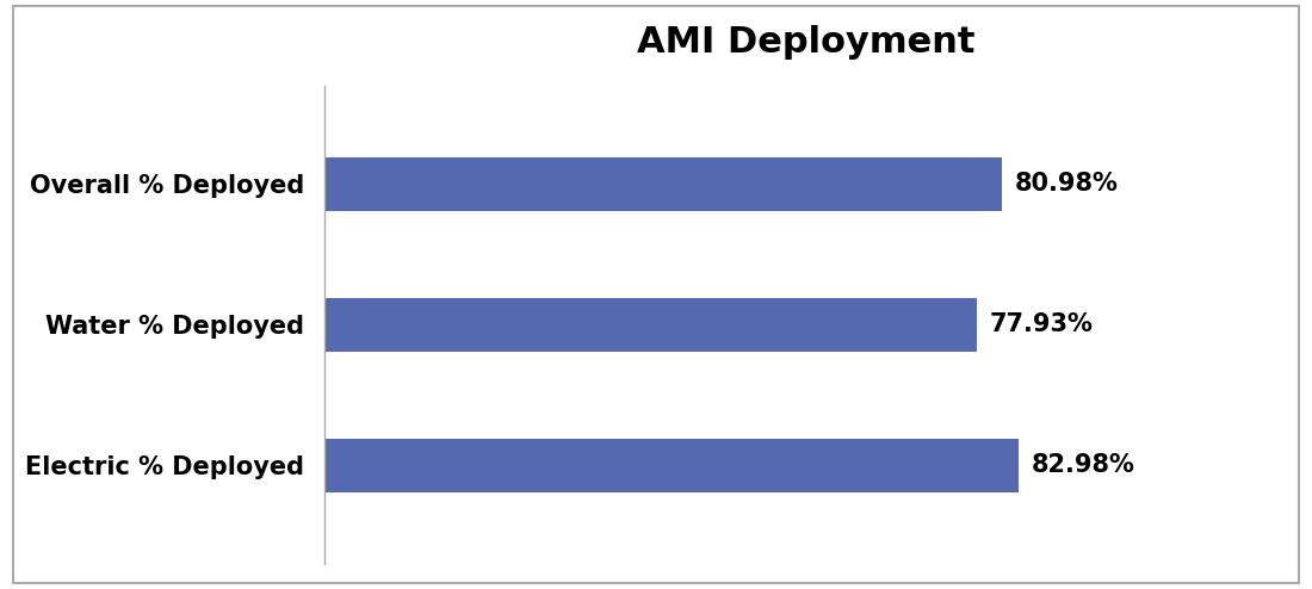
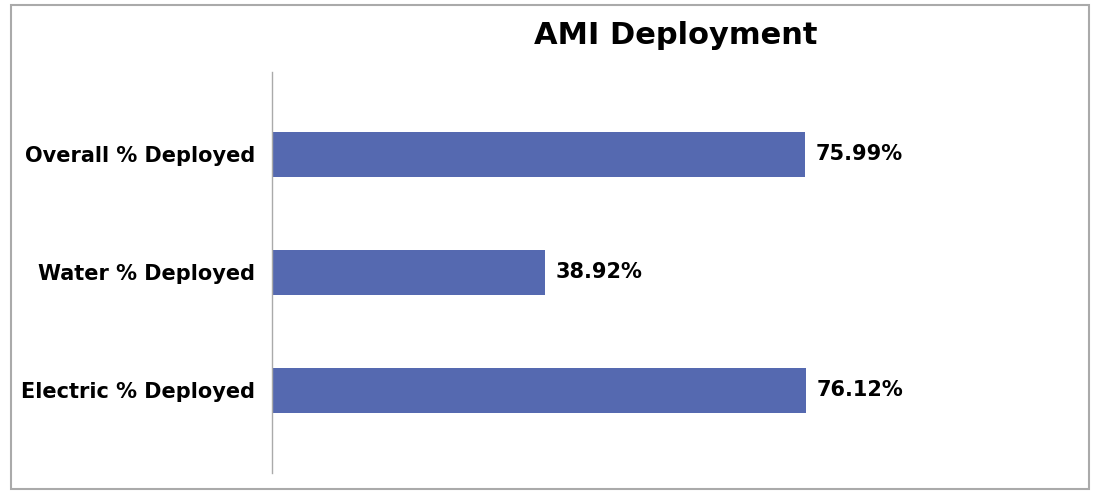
Overall % Deployed: 80.98% -> 75.99%
Water % Deployed: 77.93% -> 38.92%
Electric % Deployed: 82.98% -> 76.12%
